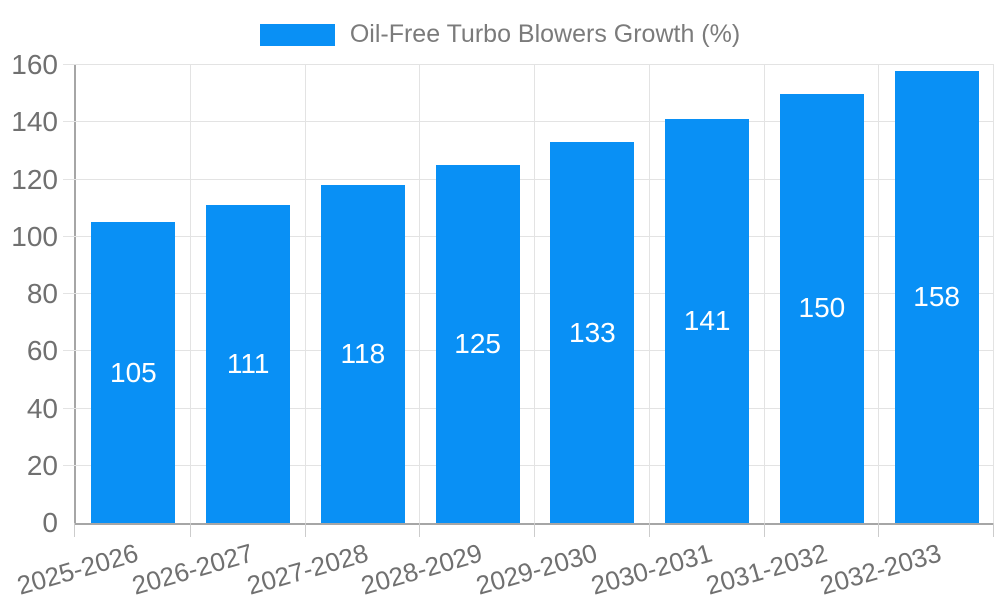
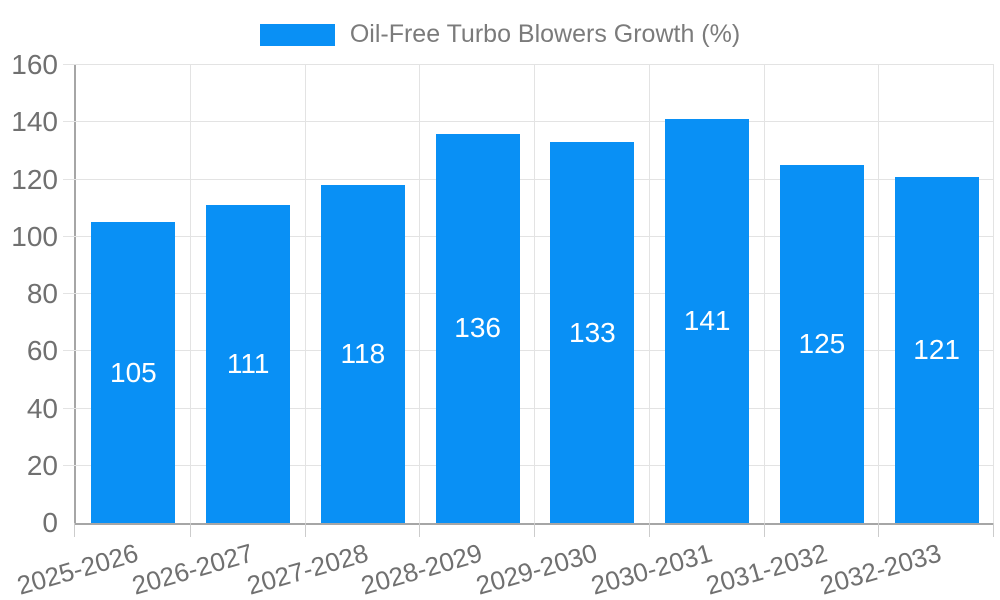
2028-2029: 125 -> 136
2031-2032: 150 -> 125
2032-2033: 158 -> 121
